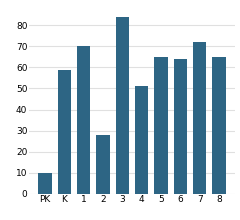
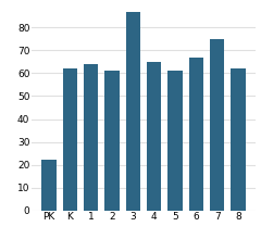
PK: 10 -> 22
K: 59 -> 62
1: 70 -> 64
2: 28 -> 61
3: 84 -> 87
4: 51 -> 65
5: 65 -> 61
6: 64 -> 67
7: 72 -> 75
8: 65 -> 62
